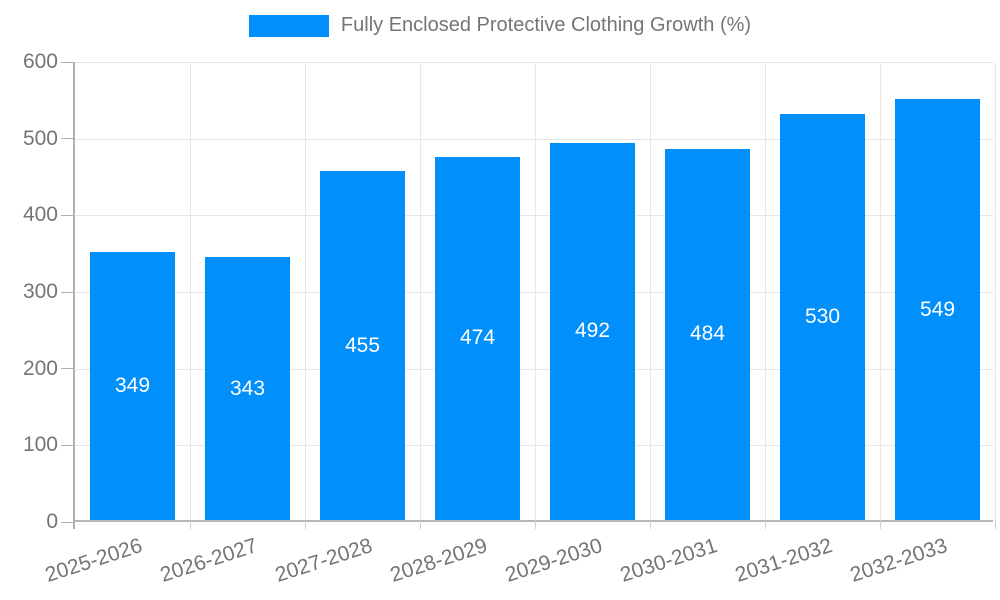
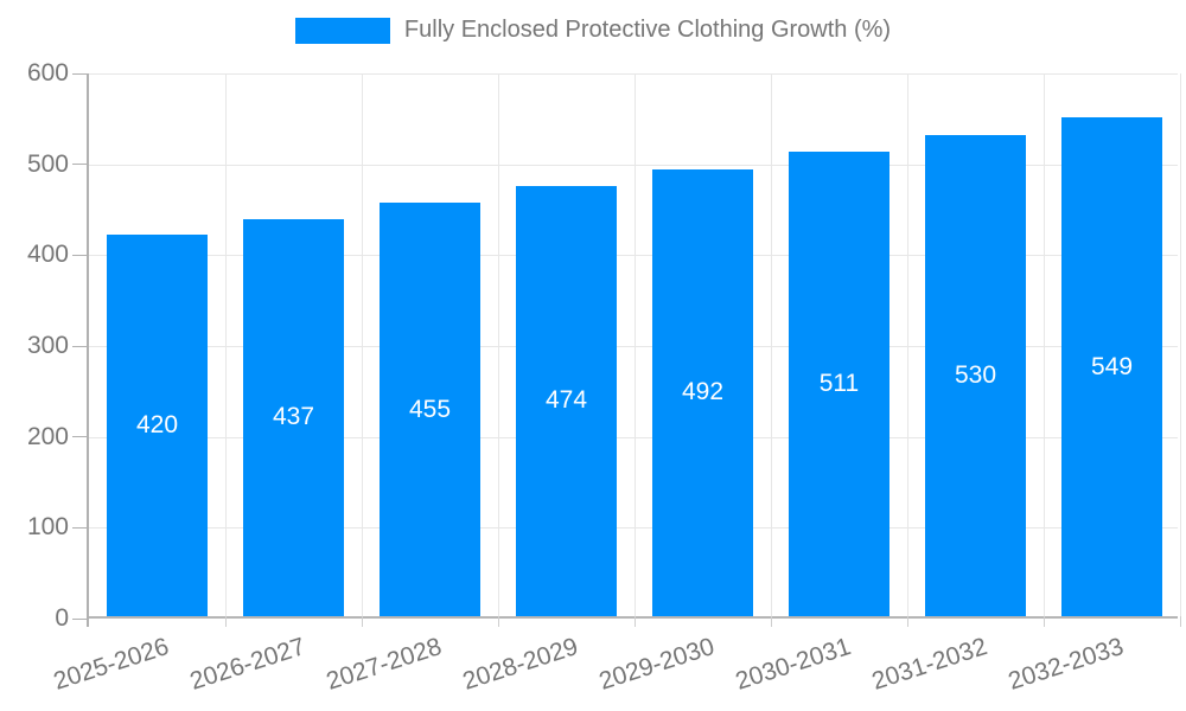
2025-2026: 349 -> 420
2026-2027: 343 -> 437
2030-2031: 484 -> 511
